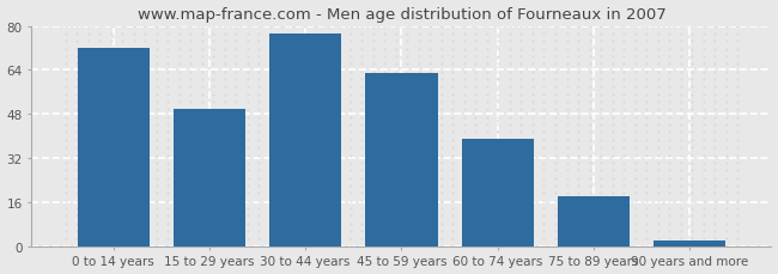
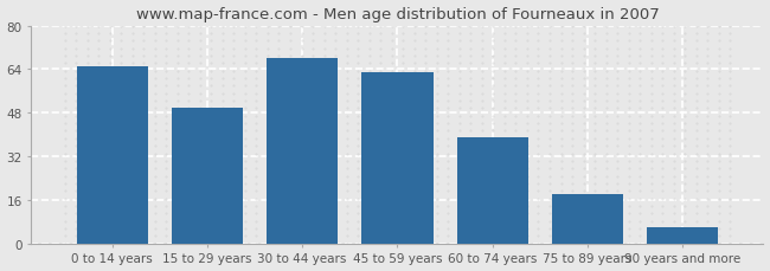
0 to 14 years: 72 -> 65
30 to 44 years: 77 -> 68
90 years and more: 2 -> 6
